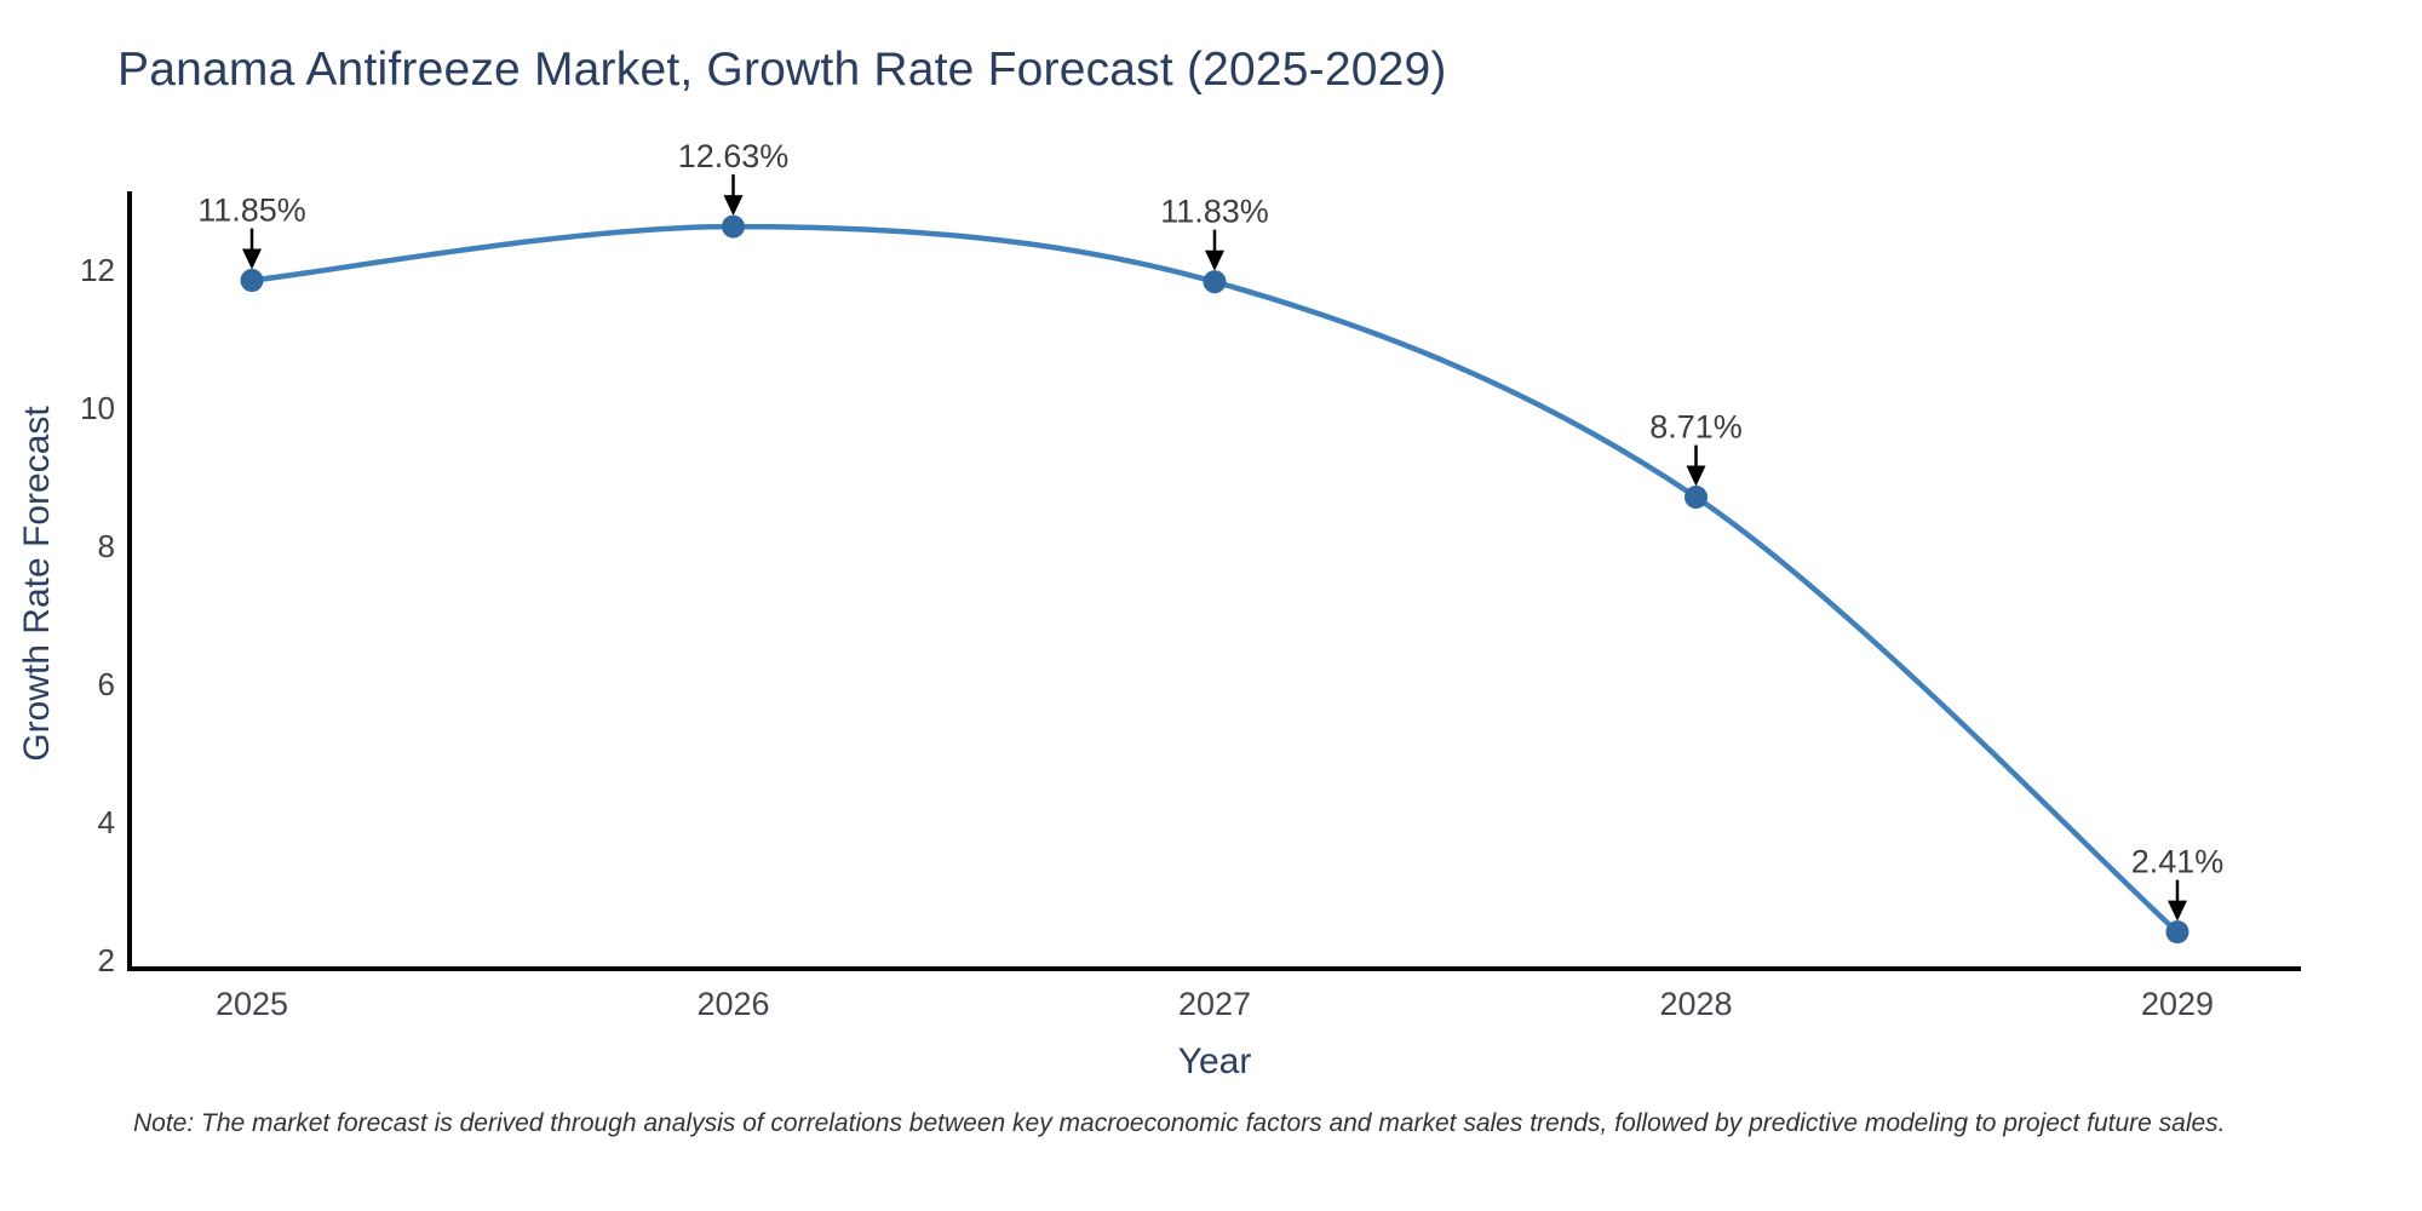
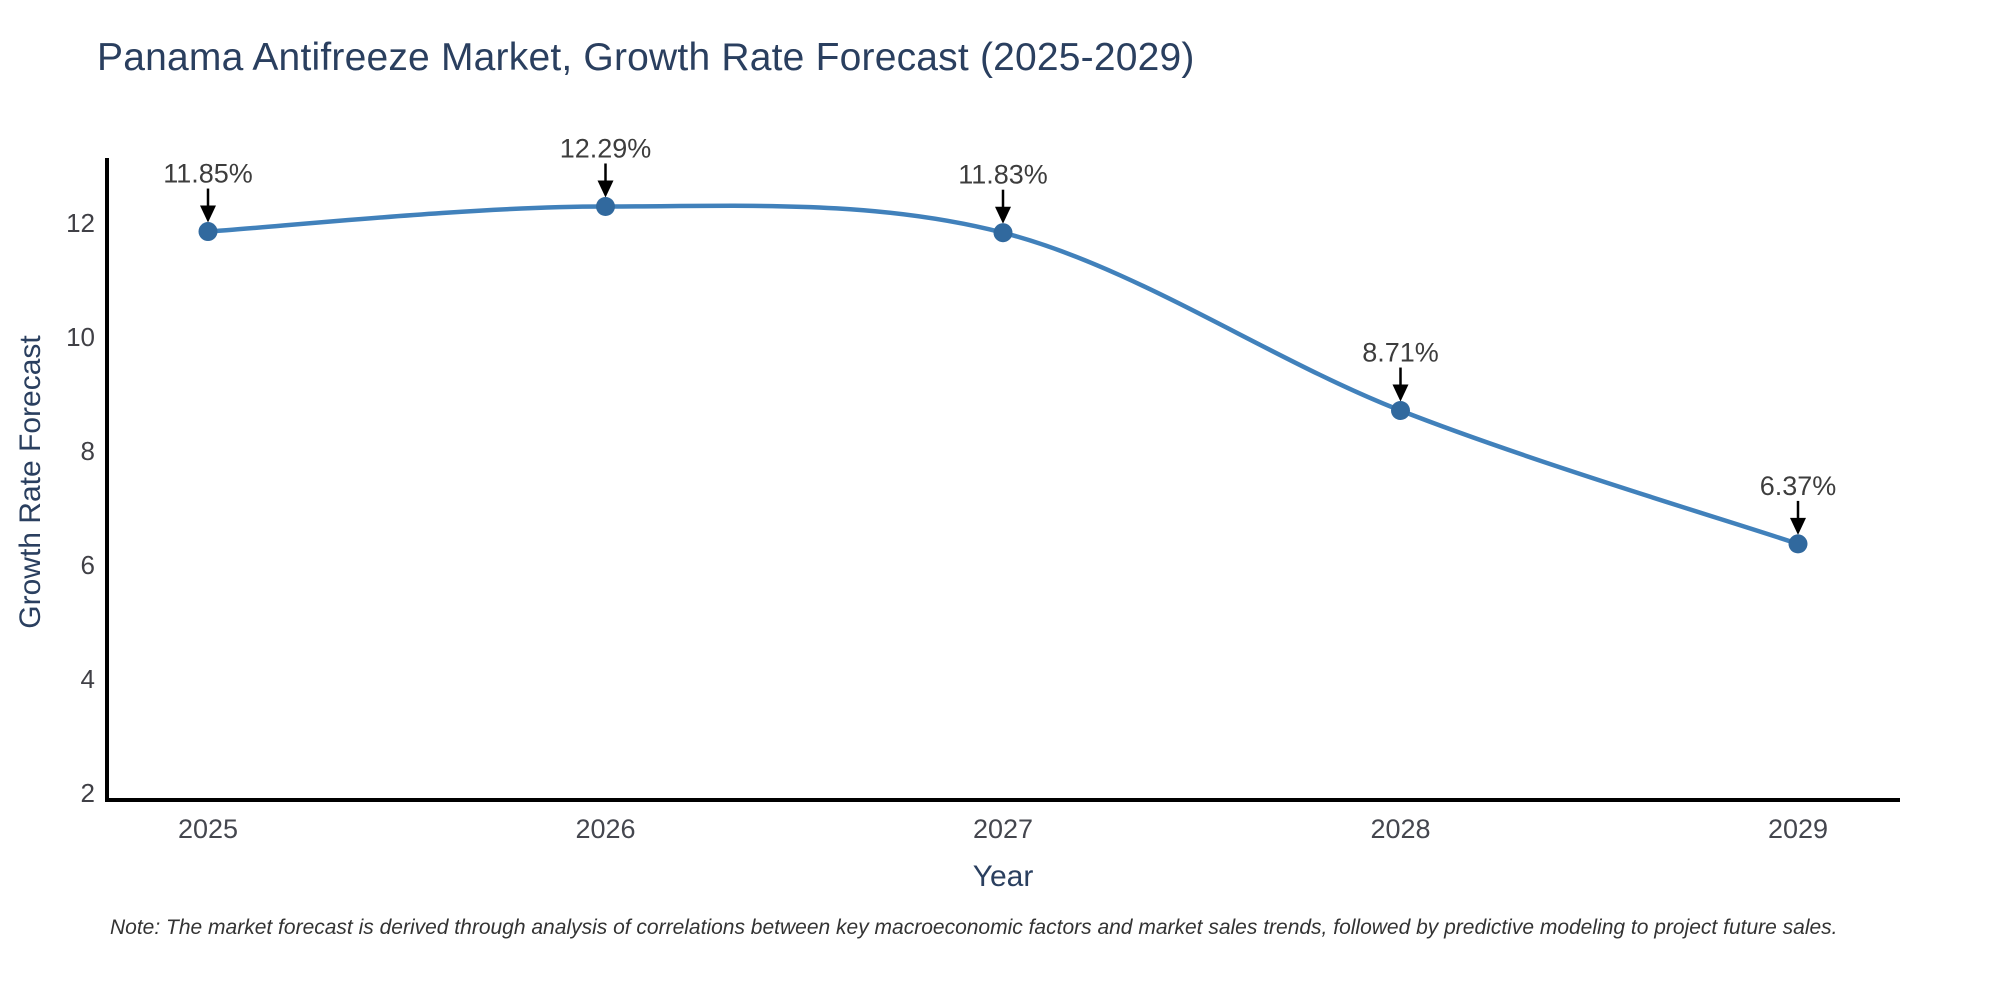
2026: 12.63% -> 12.29%
2029: 2.41% -> 6.37%
